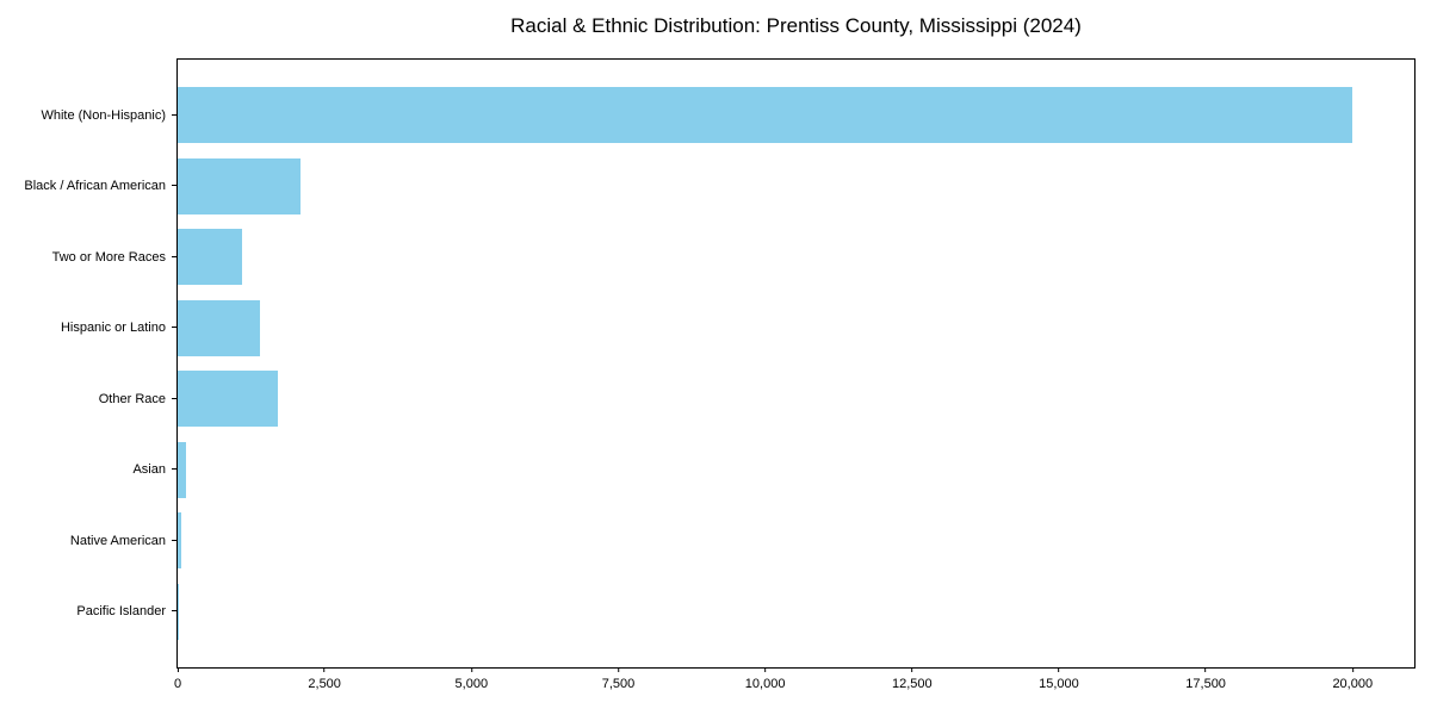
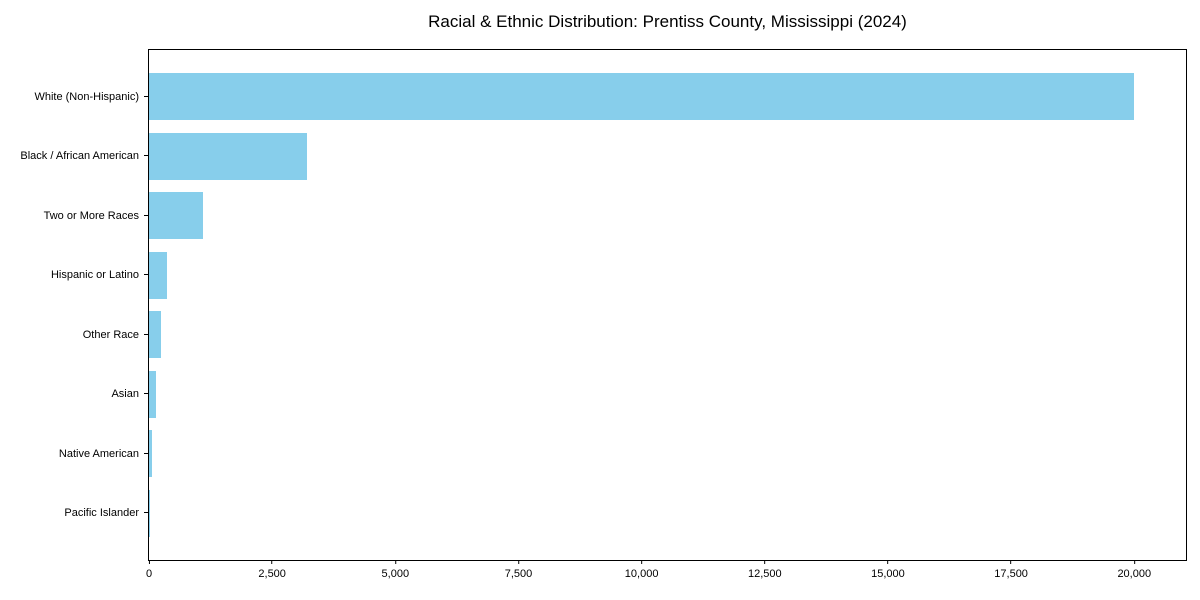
Black / African American: 2100 -> 3200
Hispanic or Latino: 1400 -> 400
Other Race: 1700 -> 200
